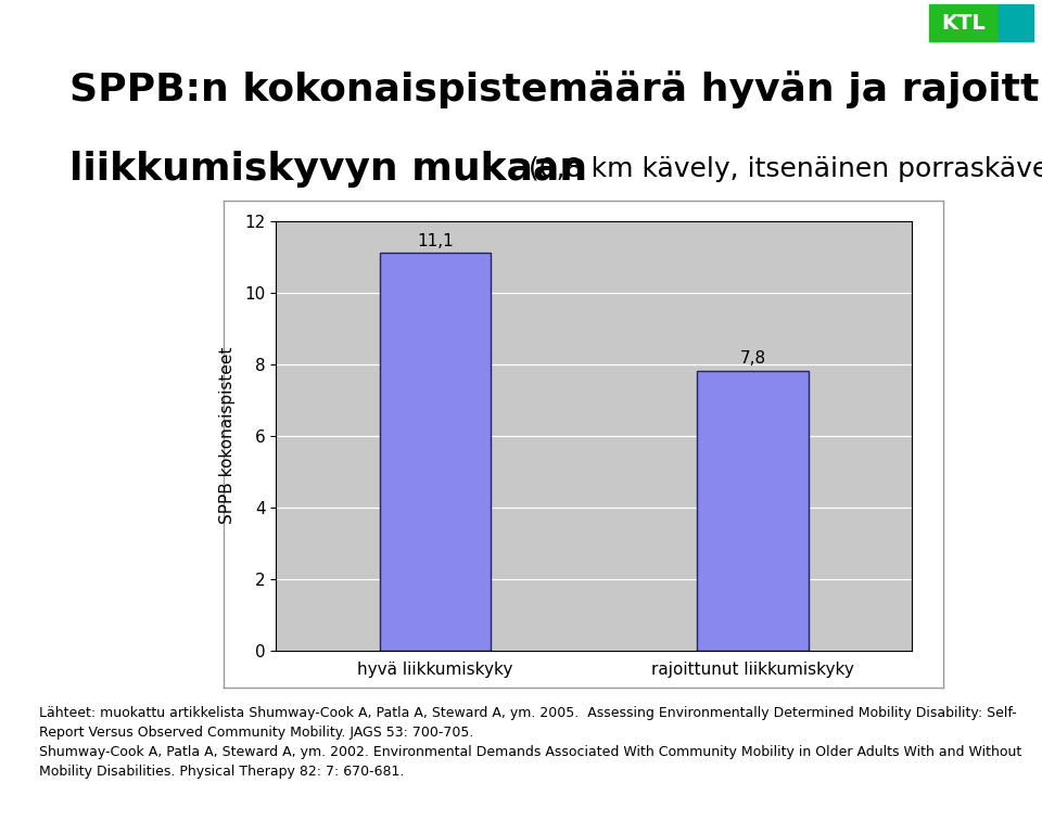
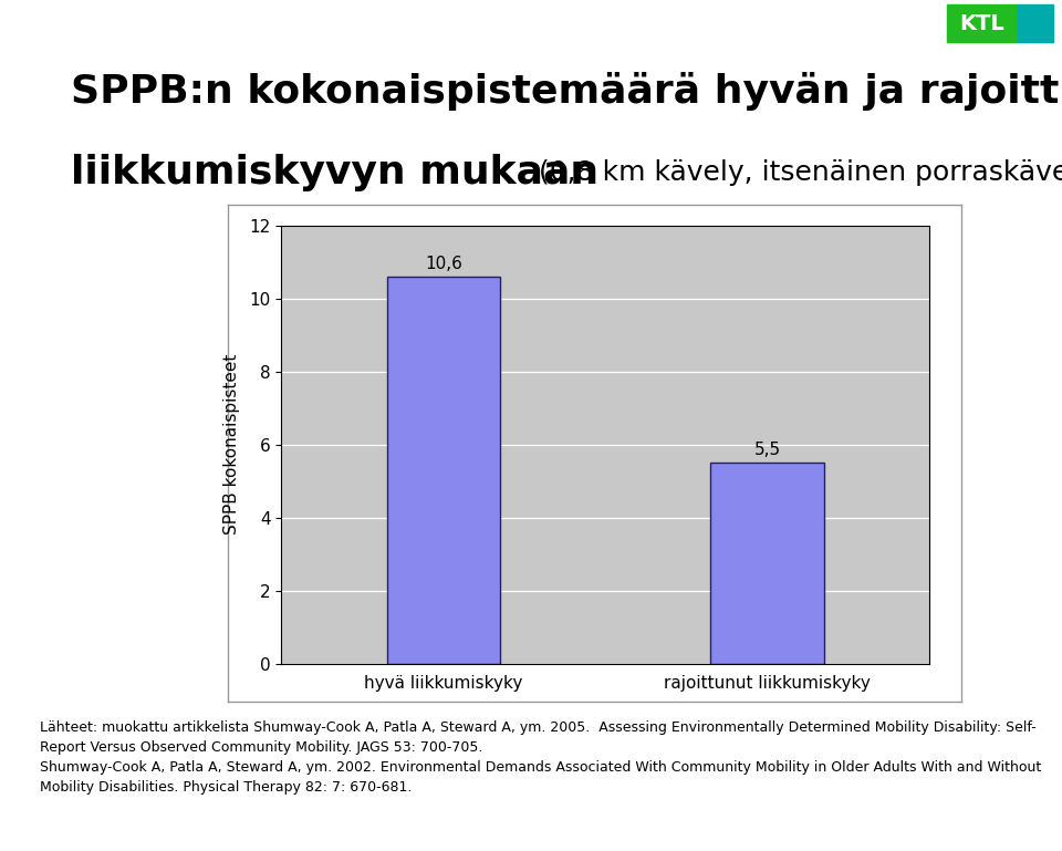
hyvä liikkumiskyky: 11,1 -> 10,6
rajoittunut liikkumiskyky: 7,8 -> 5,5
